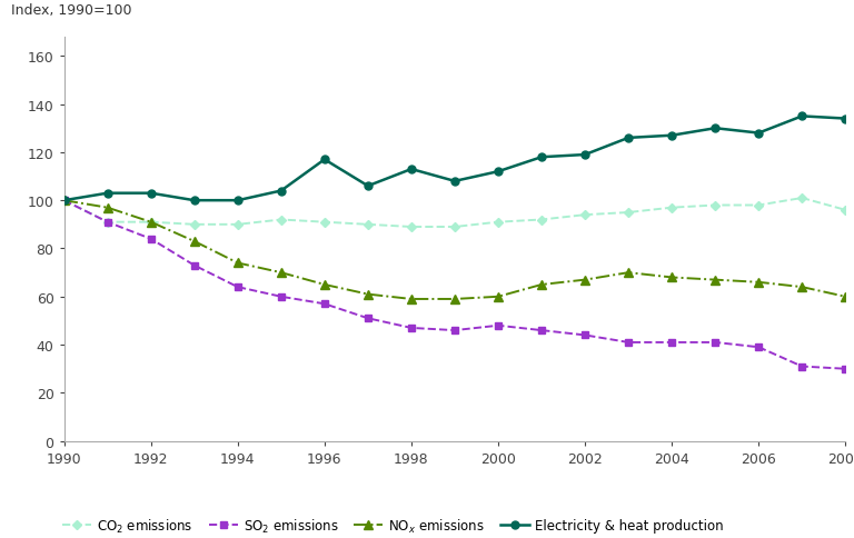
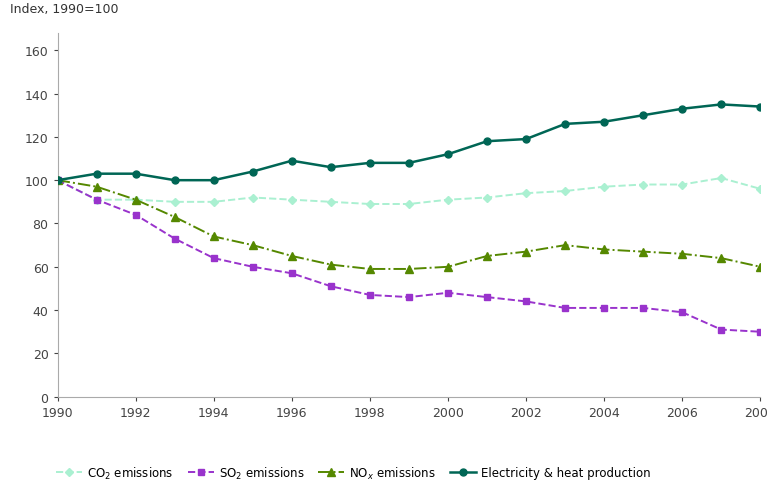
Electricity & heat production/1996: 117 -> 109
Electricity & heat production/1998: 113 -> 108
Electricity & heat production/2006: 128 -> 133
